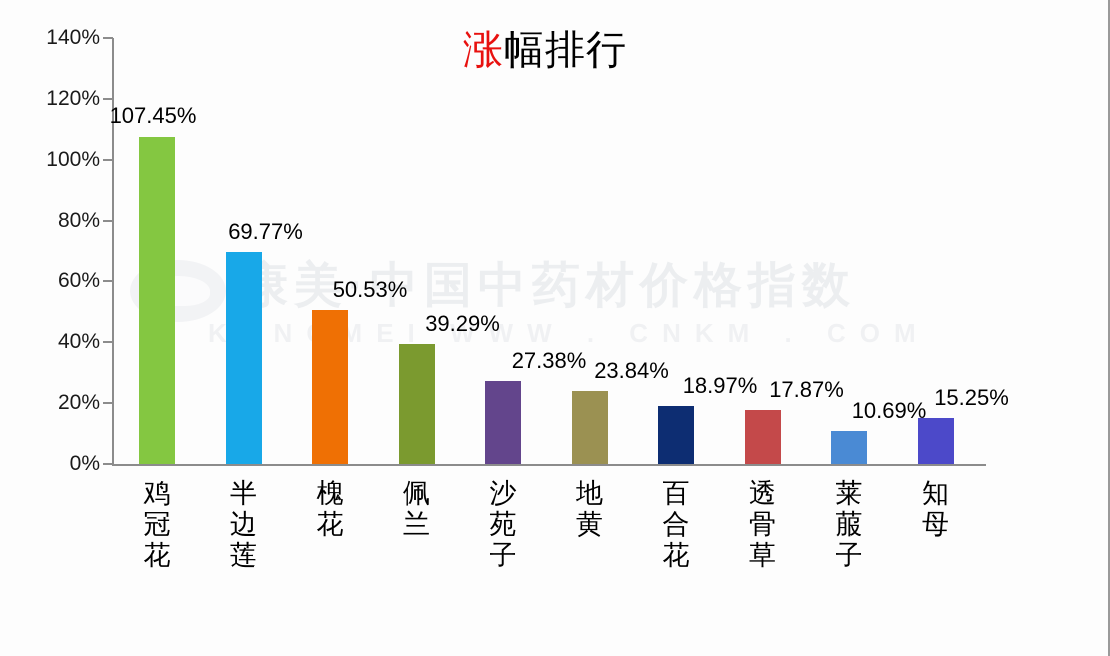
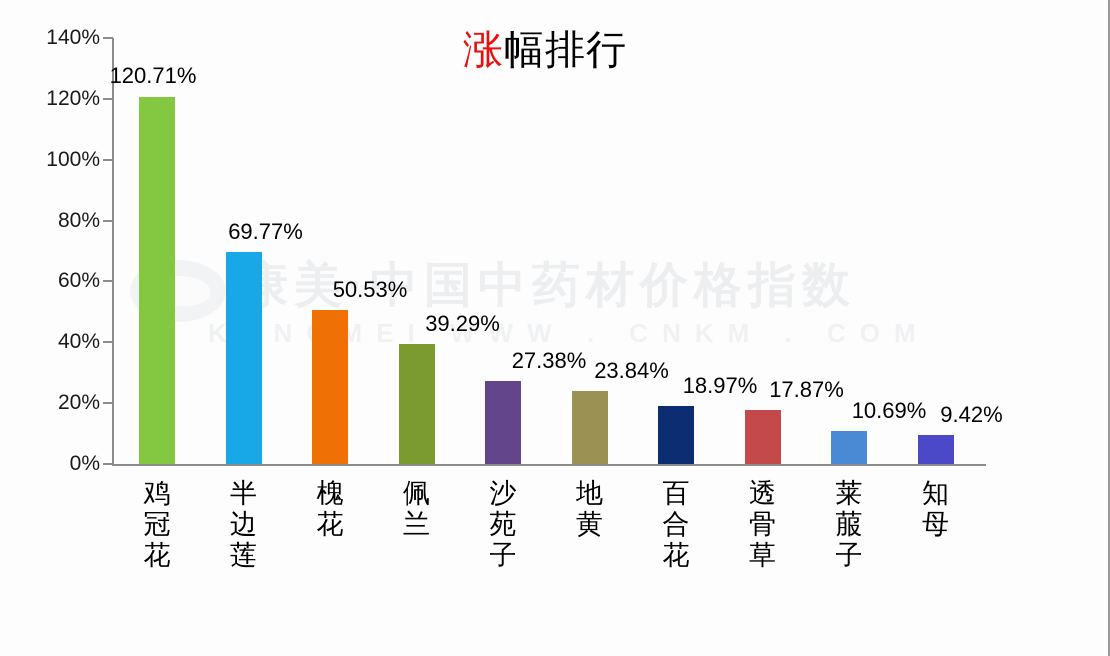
鸡冠花: 107.45% -> 120.71%
知母: 15.25% -> 9.42%
